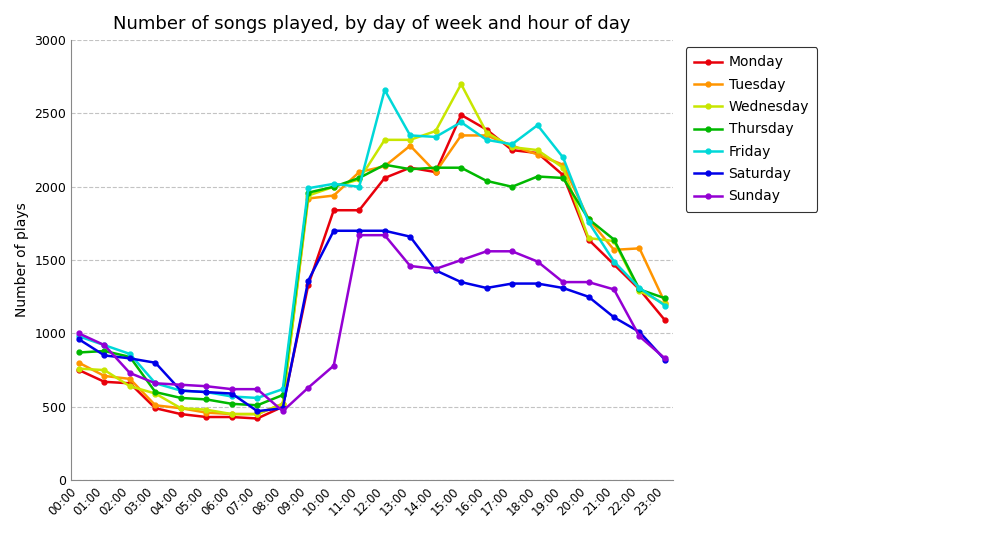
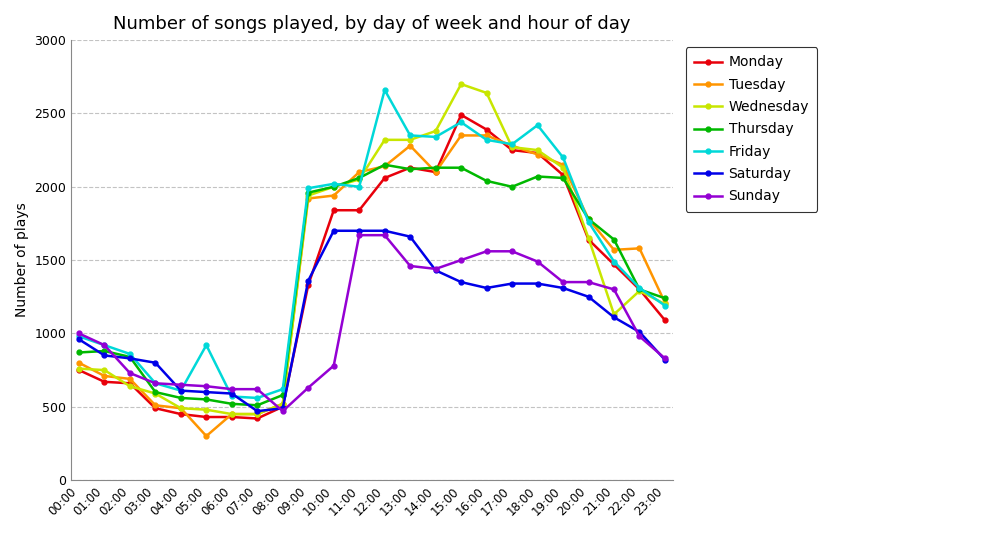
Tuesday/05:00: 460 -> 300
Friday/05:00: 600 -> 920
Wednesday/16:00: 2370 -> 2640
Wednesday/21:00: 1630 -> 1130
